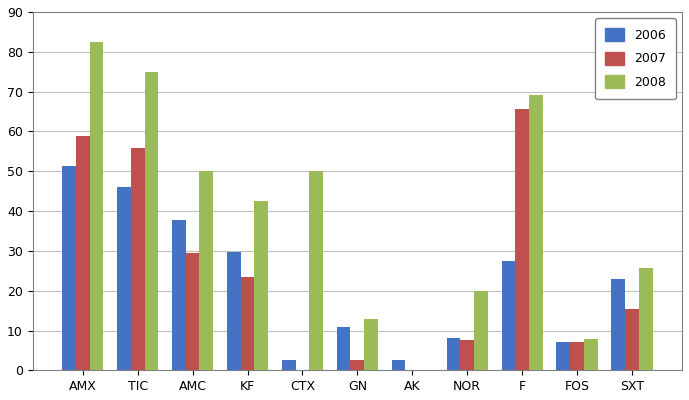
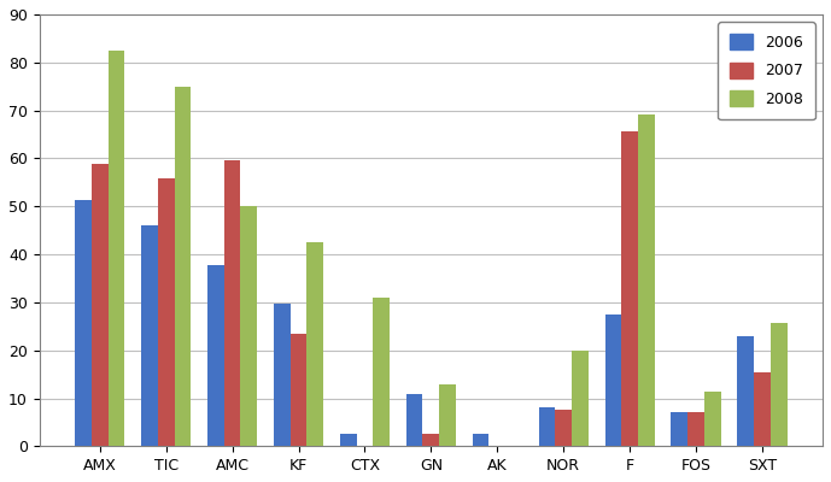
2007/AMC: 29.4 -> 59.5
2008/CTX: 50.0 -> 31.0
2008/FOS: 7.9 -> 11.5
